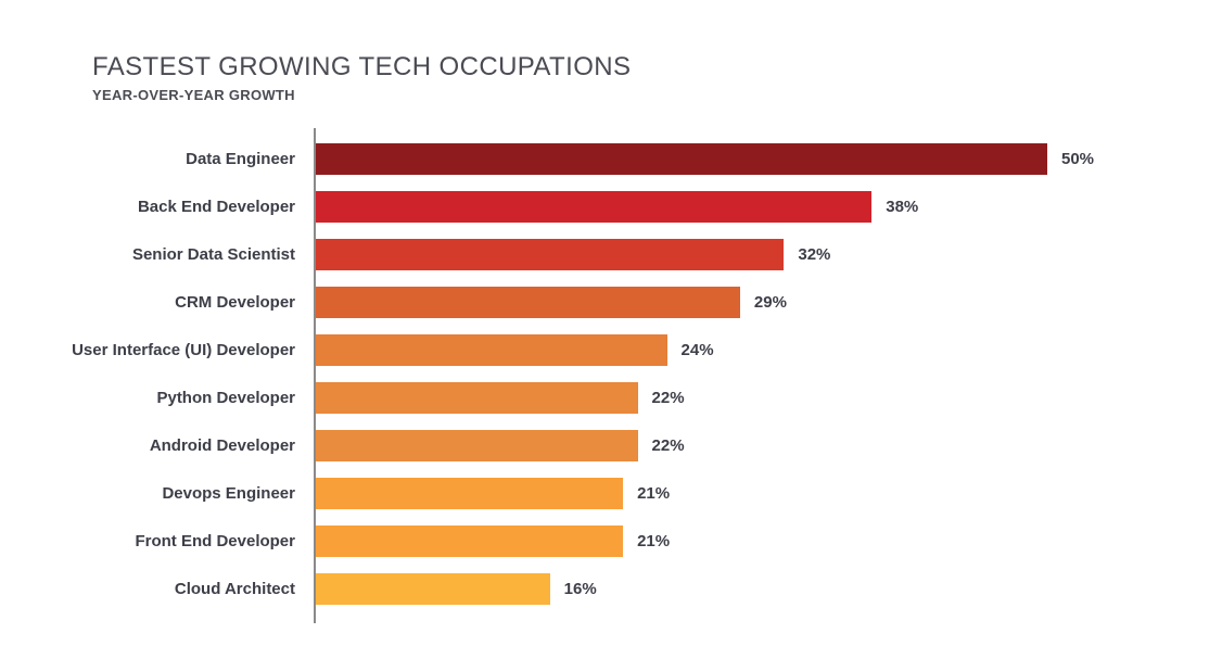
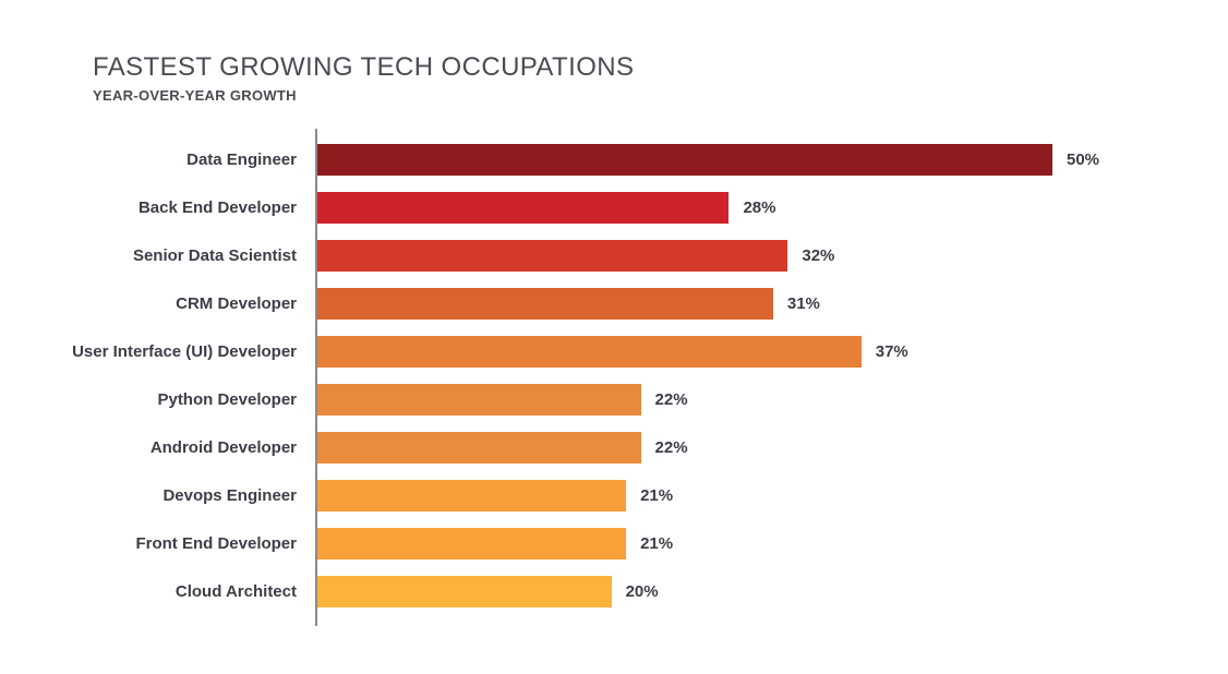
Back End Developer: 38% -> 28%
CRM Developer: 29% -> 31%
User Interface (UI) Developer: 24% -> 37%
Cloud Architect: 16% -> 20%
